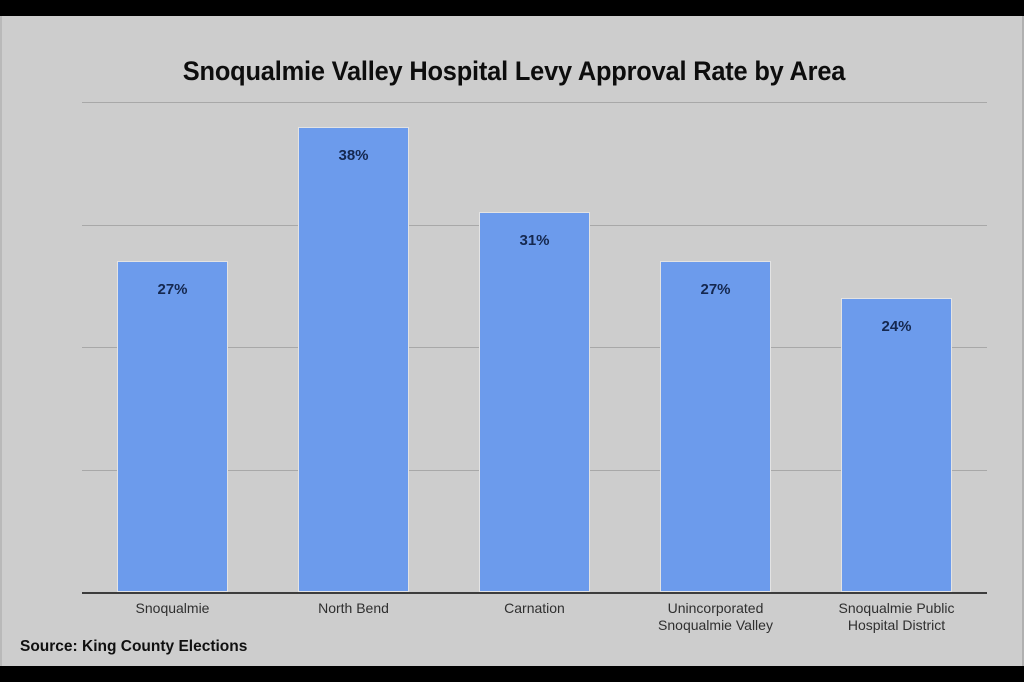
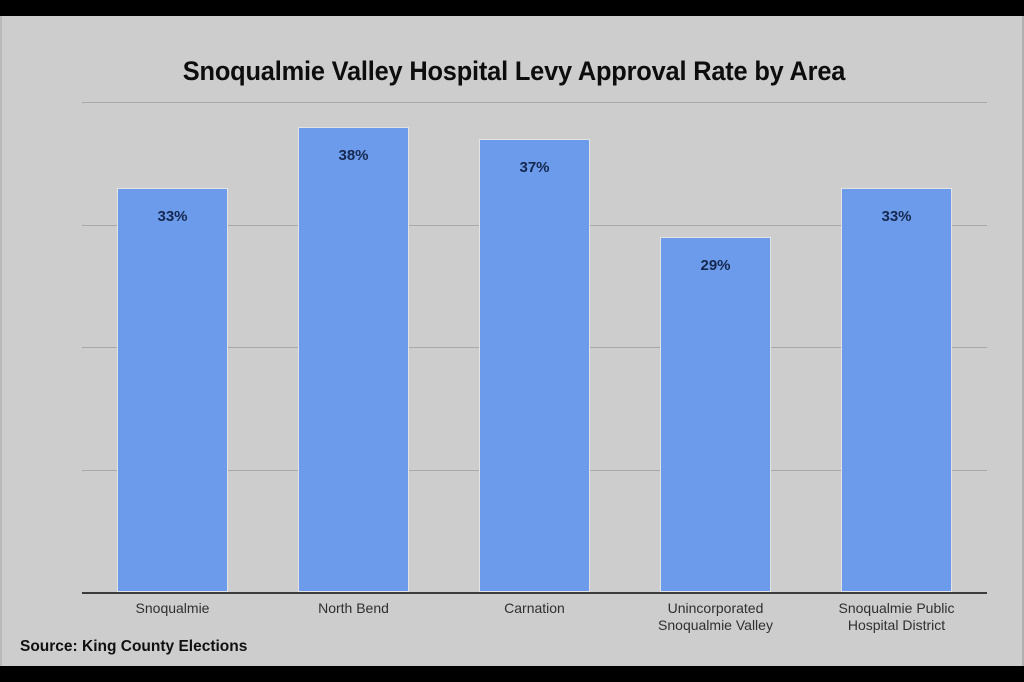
Snoqualmie: 27% -> 33%
Carnation: 31% -> 37%
Unincorporated Snoqualmie Valley: 27% -> 29%
Snoqualmie Public Hospital District: 24% -> 33%
